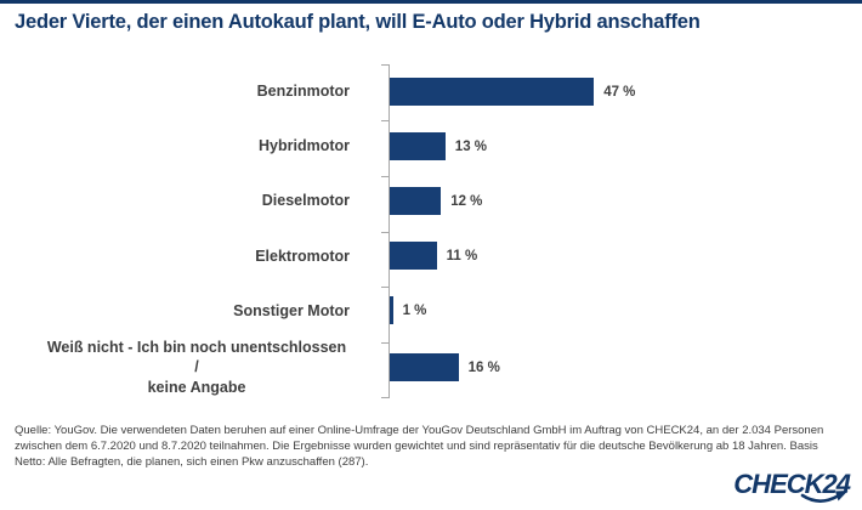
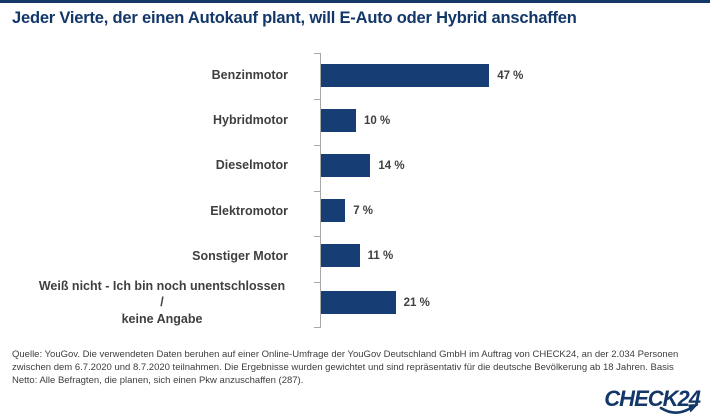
Hybridmotor: 13 -> 10
Dieselmotor: 12 -> 14
Elektromotor: 11 -> 7
Sonstiger Motor: 1 -> 11
Weiß nicht - Ich bin noch unentschlossen / keine Angabe: 16 -> 21
